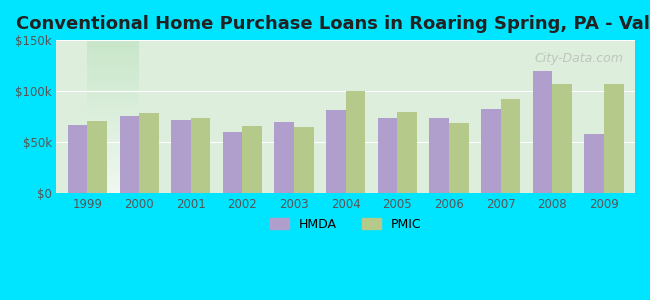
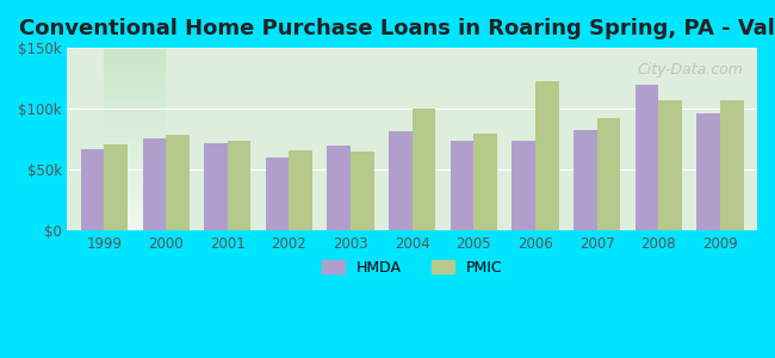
PMIC/2006: $69k -> $123k
HMDA/2009: $58k -> $96k
